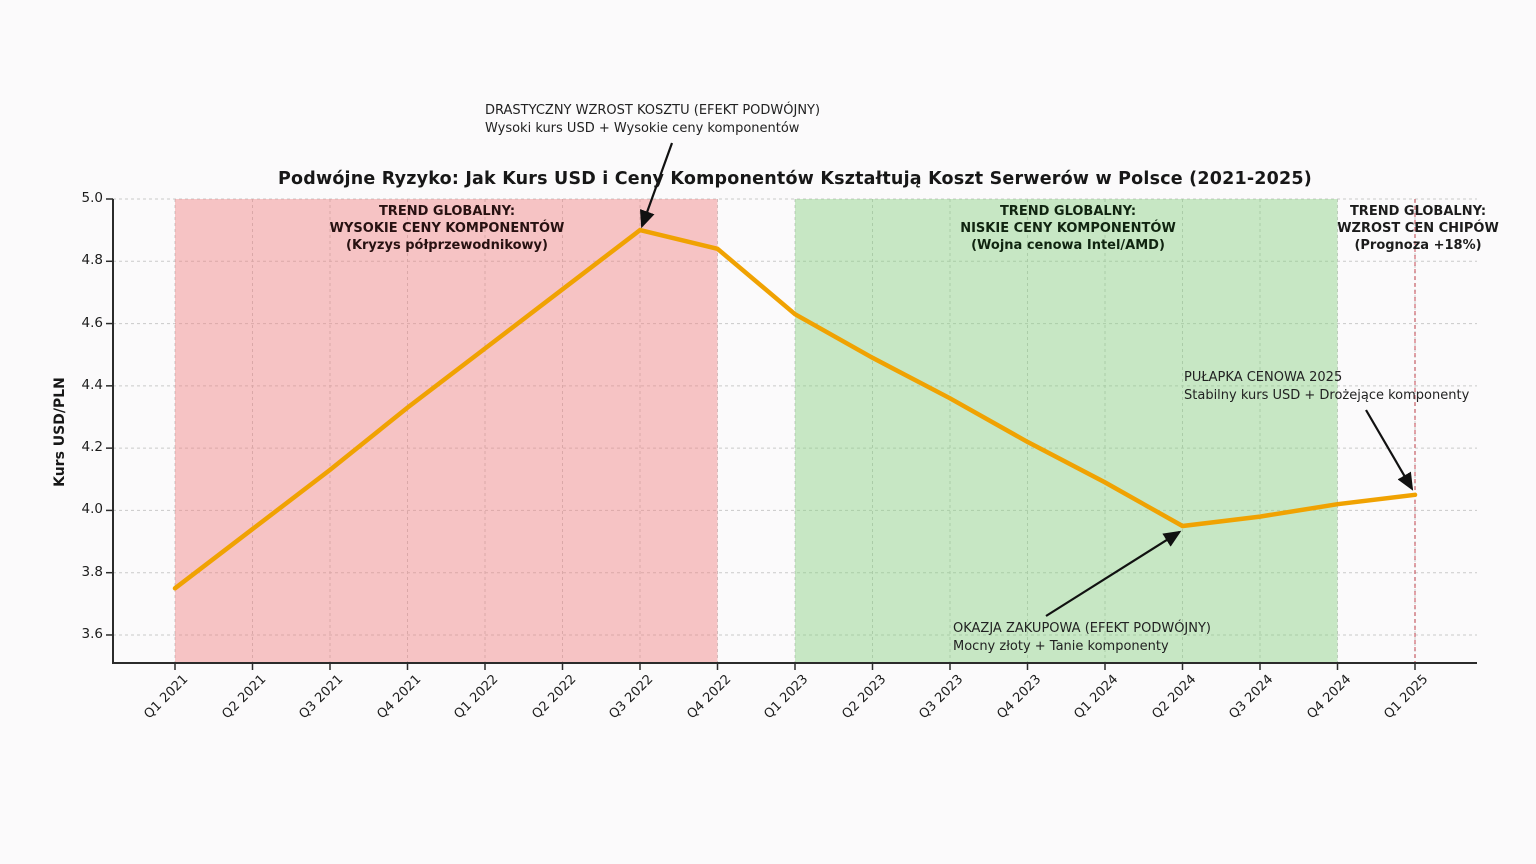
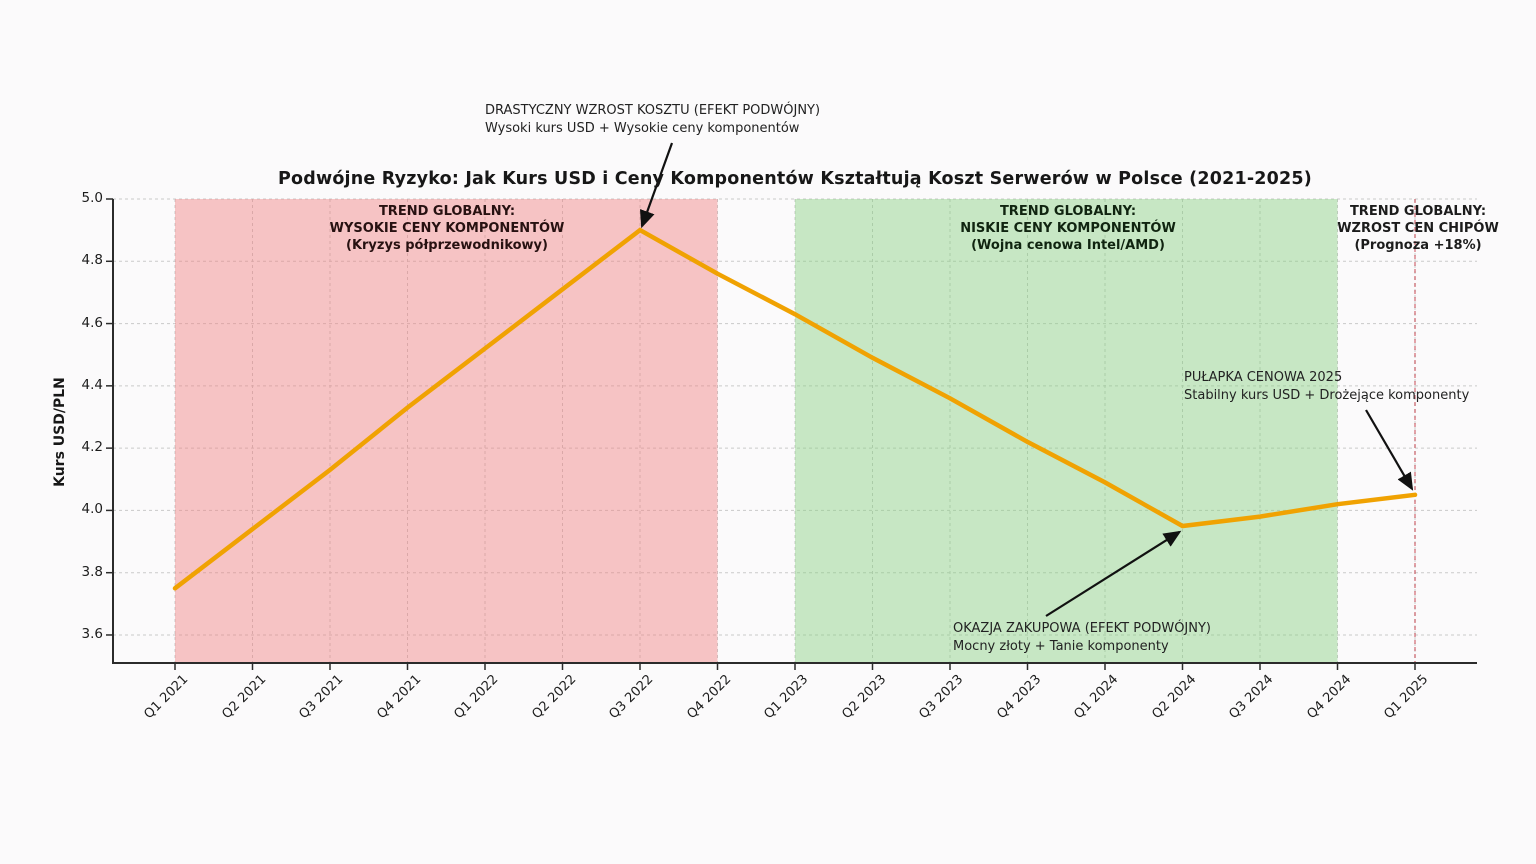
Q4 2022: 4.84 -> 4.76
